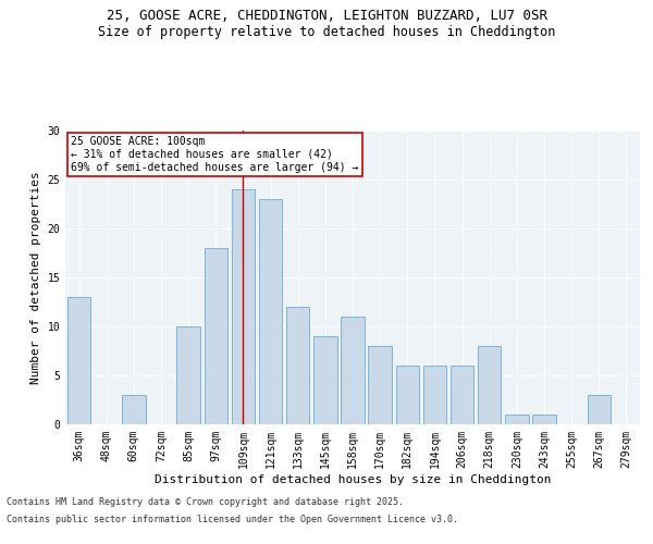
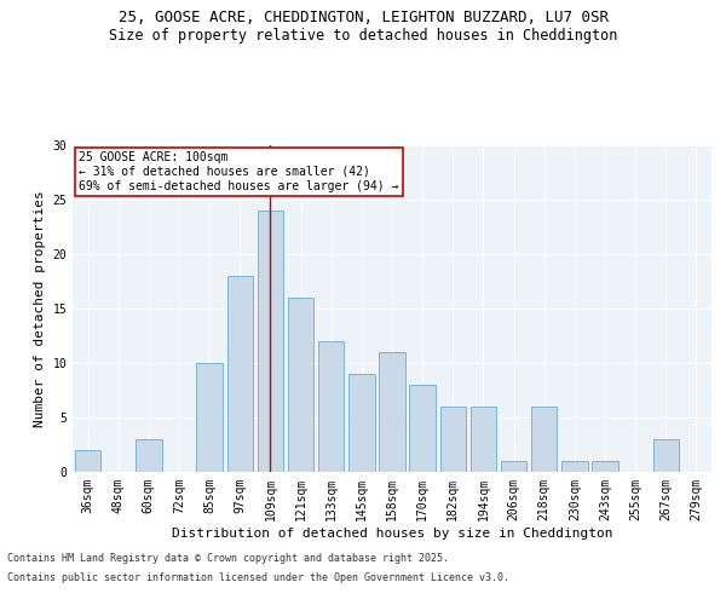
36sqm: 13 -> 2
121sqm: 23 -> 16
206sqm: 6 -> 1
218sqm: 8 -> 6
